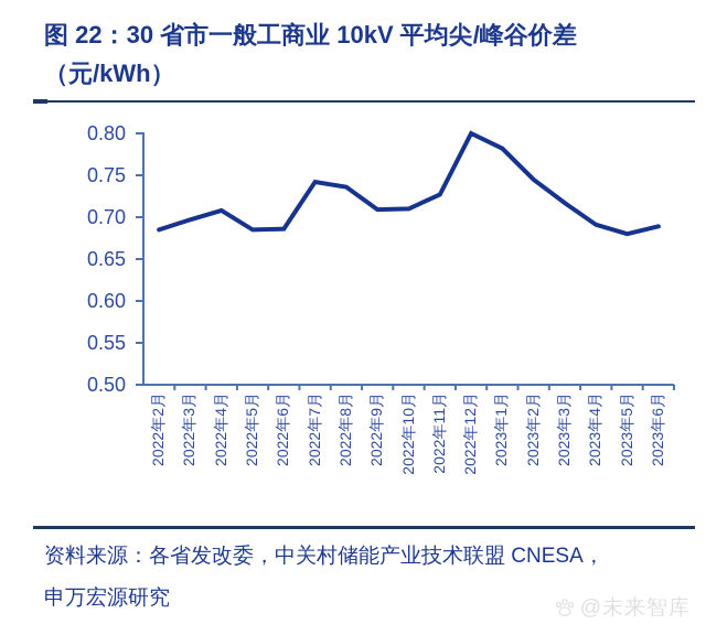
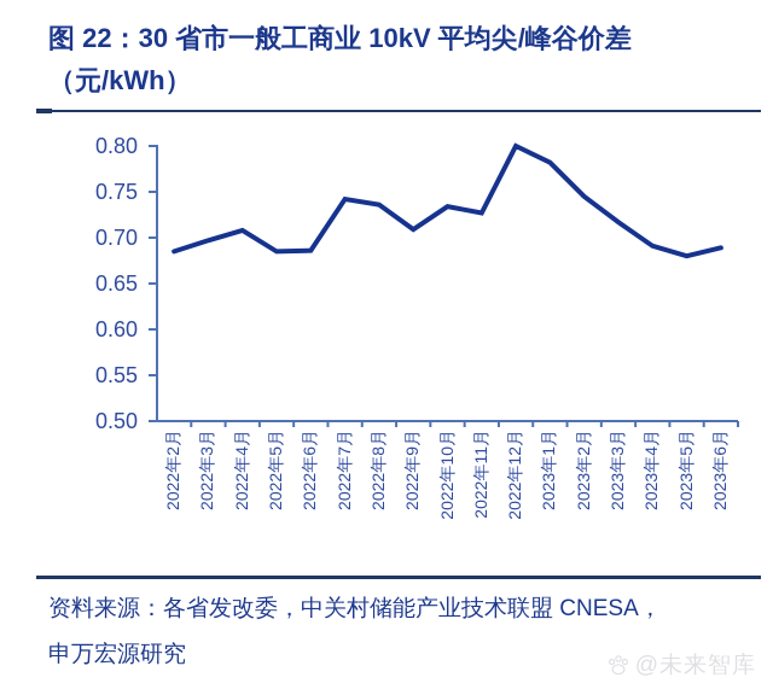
2022年10月: 0.71 -> 0.73
